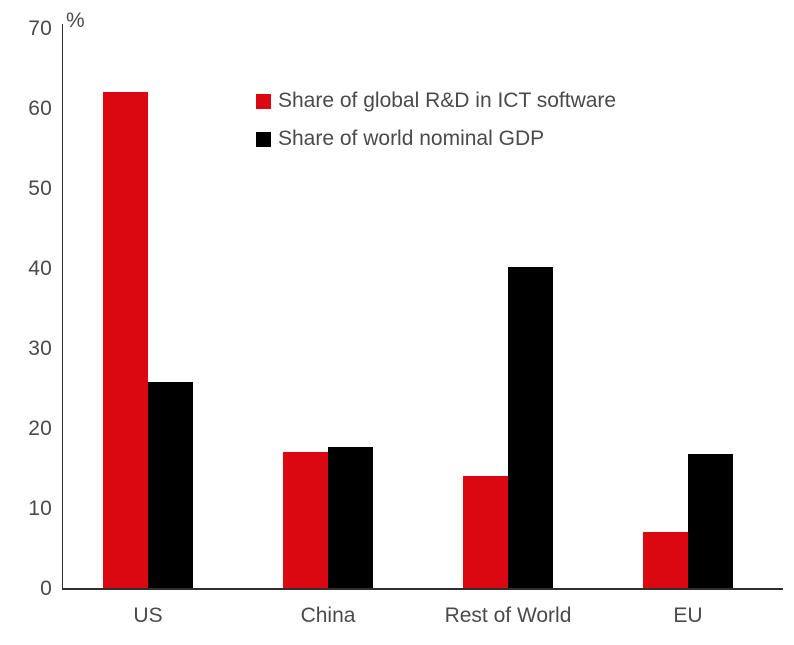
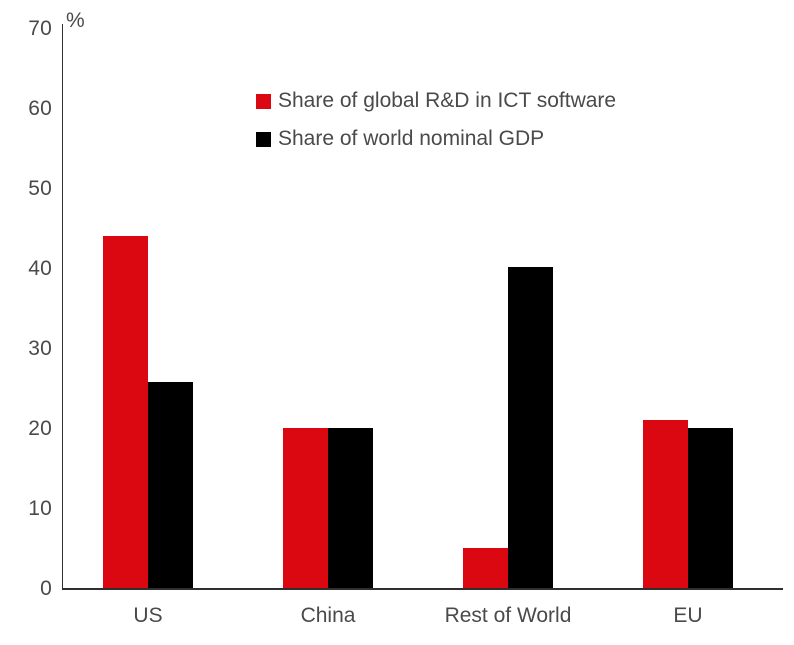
Share of global R&D in ICT software/US: 62 -> 44
Share of global R&D in ICT software/China: 17 -> 20
Share of world nominal GDP/China: 18 -> 20
Share of global R&D in ICT software/Rest of World: 14 -> 5
Share of global R&D in ICT software/EU: 7 -> 21
Share of world nominal GDP/EU: 17 -> 20
